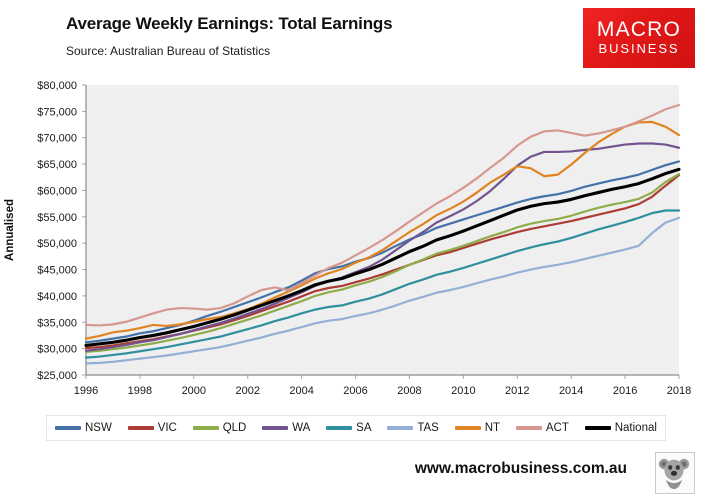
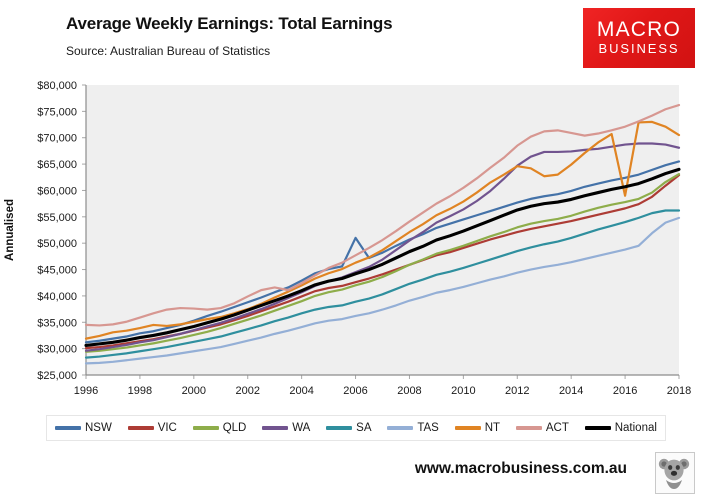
NSW/2006: $46000 -> $51000
NT/2016: $72000 -> $59000
